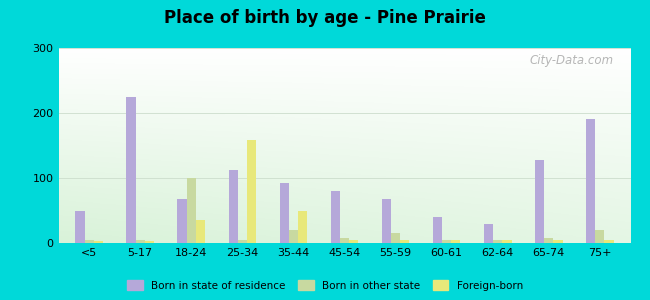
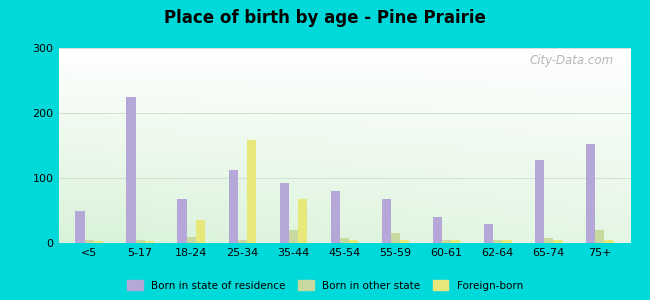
Born in other state/18-24: 100 -> 10
Foreign-born/35-44: 50 -> 68
Born in state of residence/75+: 190 -> 153
